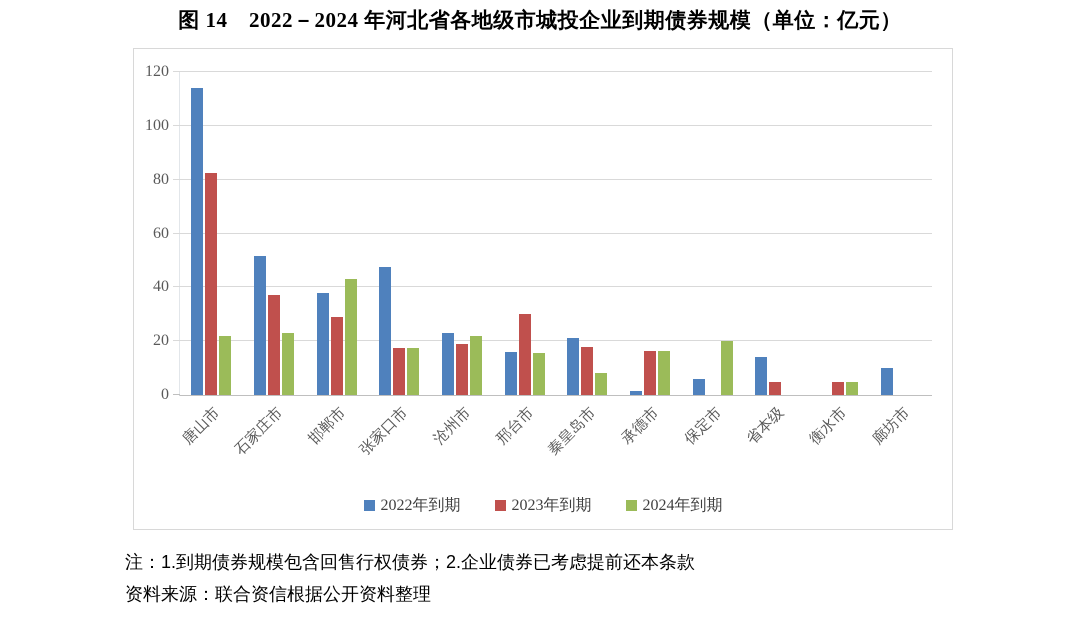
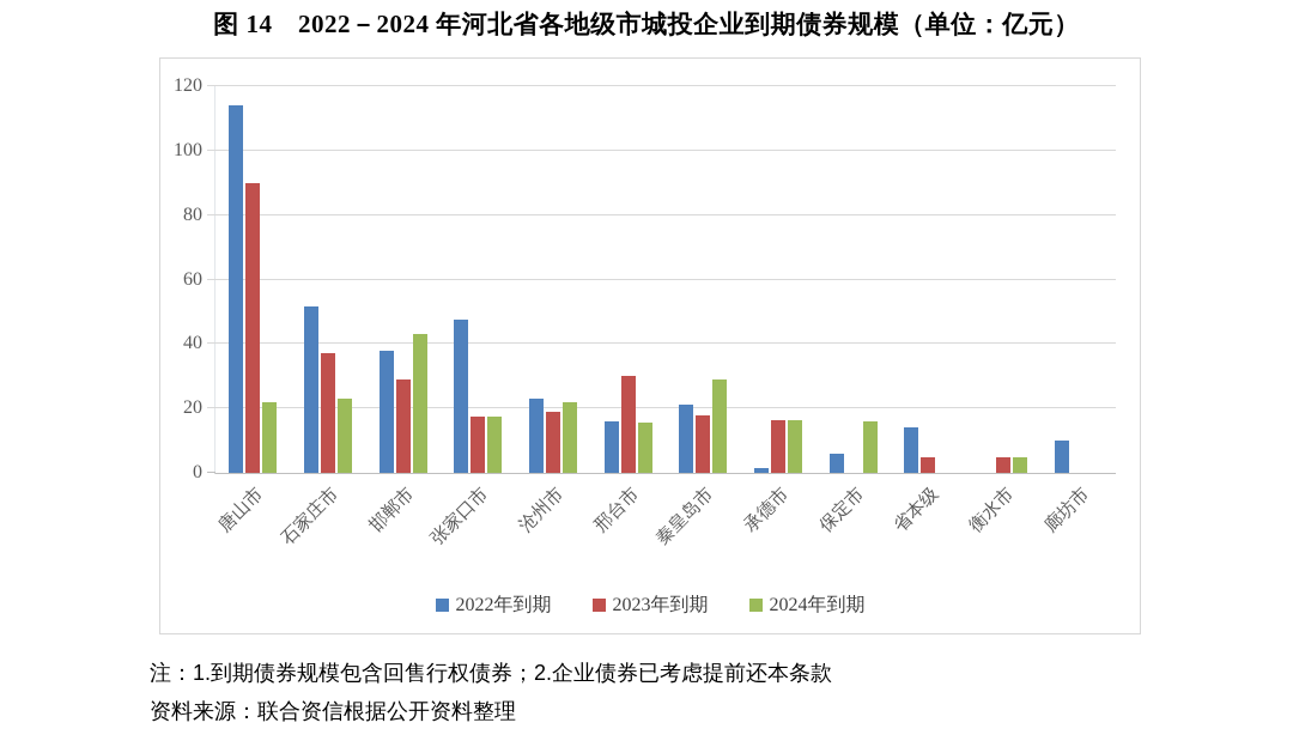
2023年到期/唐山市: 82 -> 90
2024年到期/秦皇岛市: 8 -> 29
2024年到期/保定市: 20 -> 16
